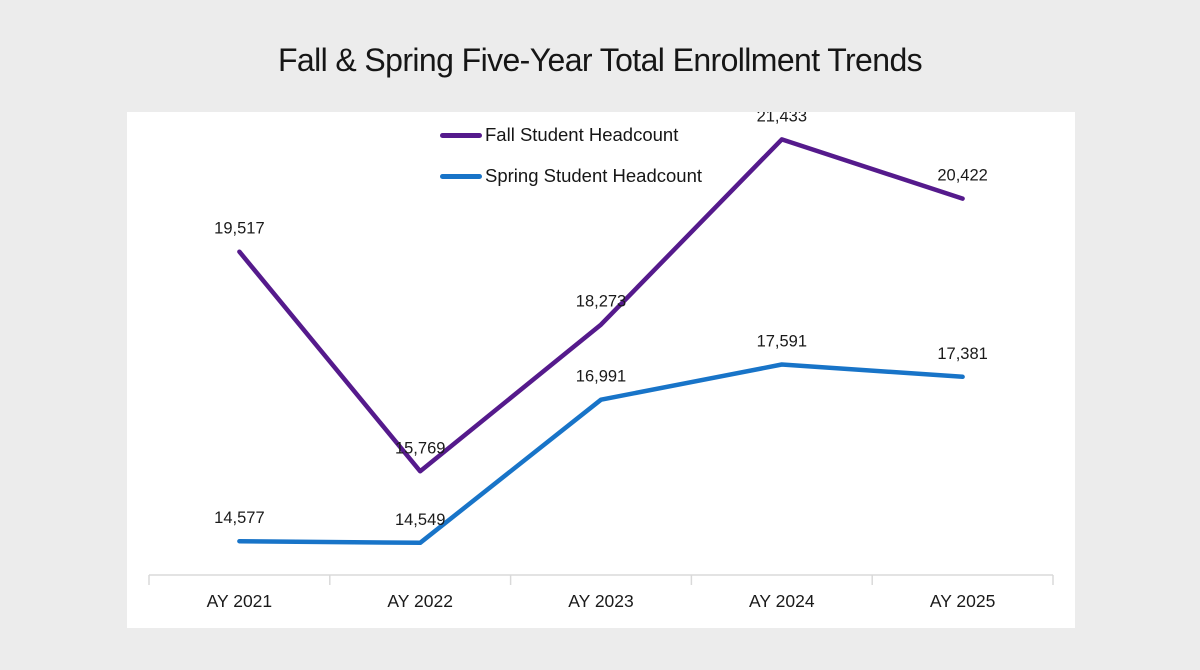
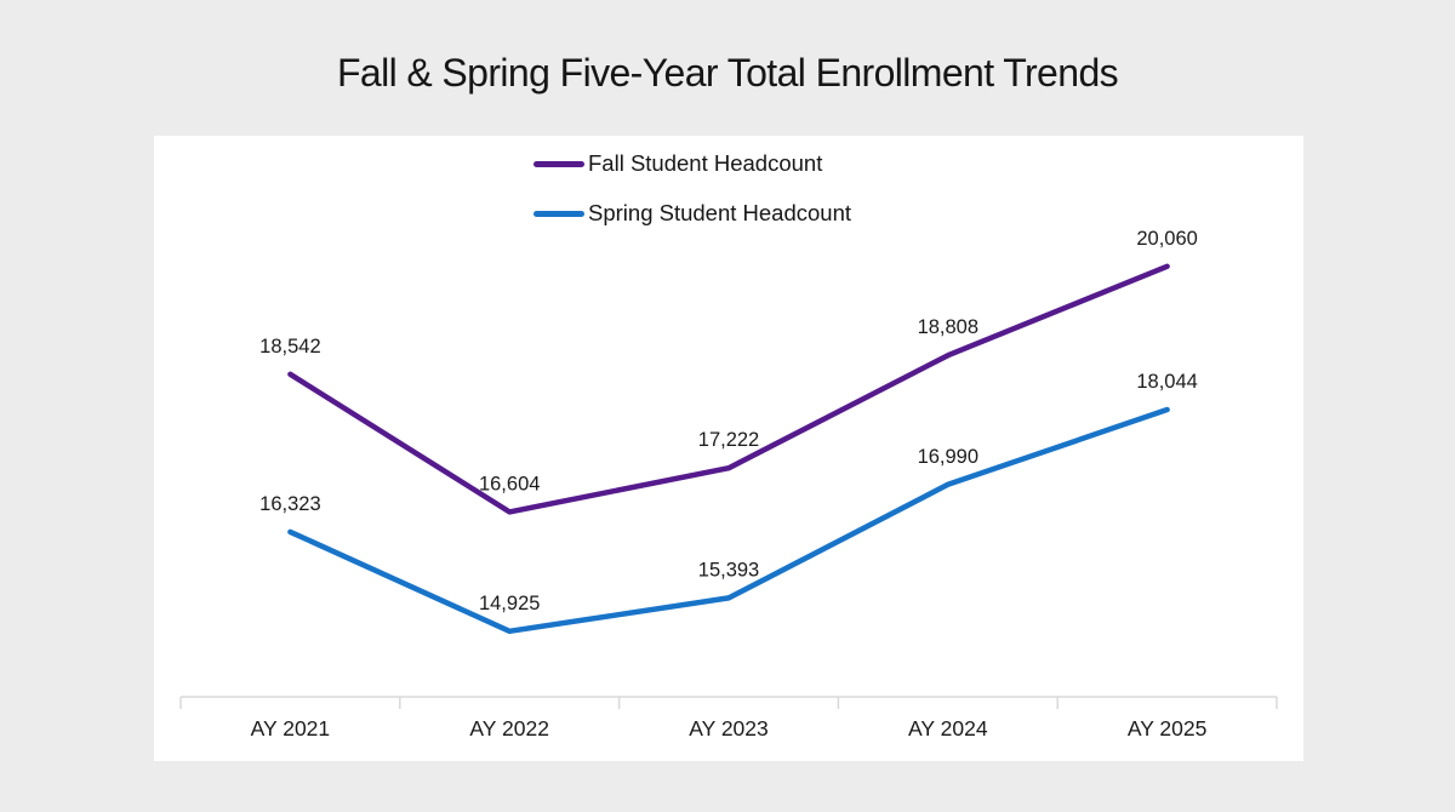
Fall Student Headcount/AY 2021: 19,517 -> 18,542
Spring Student Headcount/AY 2021: 14,577 -> 16,323
Fall Student Headcount/AY 2022: 15,769 -> 16,604
Spring Student Headcount/AY 2022: 14,549 -> 14,925
Fall Student Headcount/AY 2023: 18,273 -> 17,222
Spring Student Headcount/AY 2023: 16,991 -> 15,393
Fall Student Headcount/AY 2024: 21,433 -> 18,808
Spring Student Headcount/AY 2024: 17,591 -> 16,990
Fall Student Headcount/AY 2025: 20,422 -> 20,060
Spring Student Headcount/AY 2025: 17,381 -> 18,044
